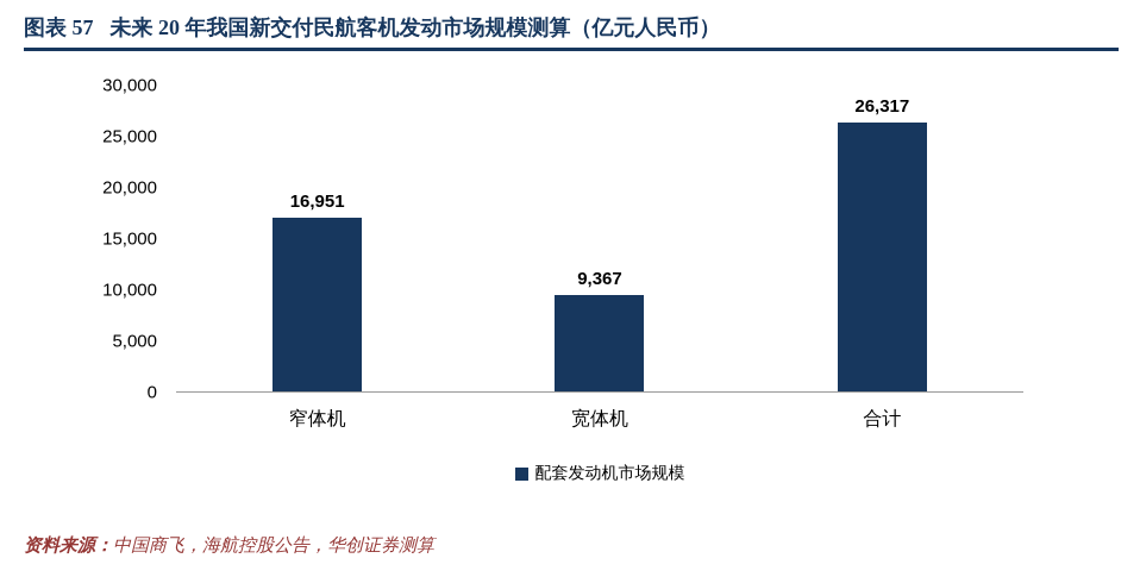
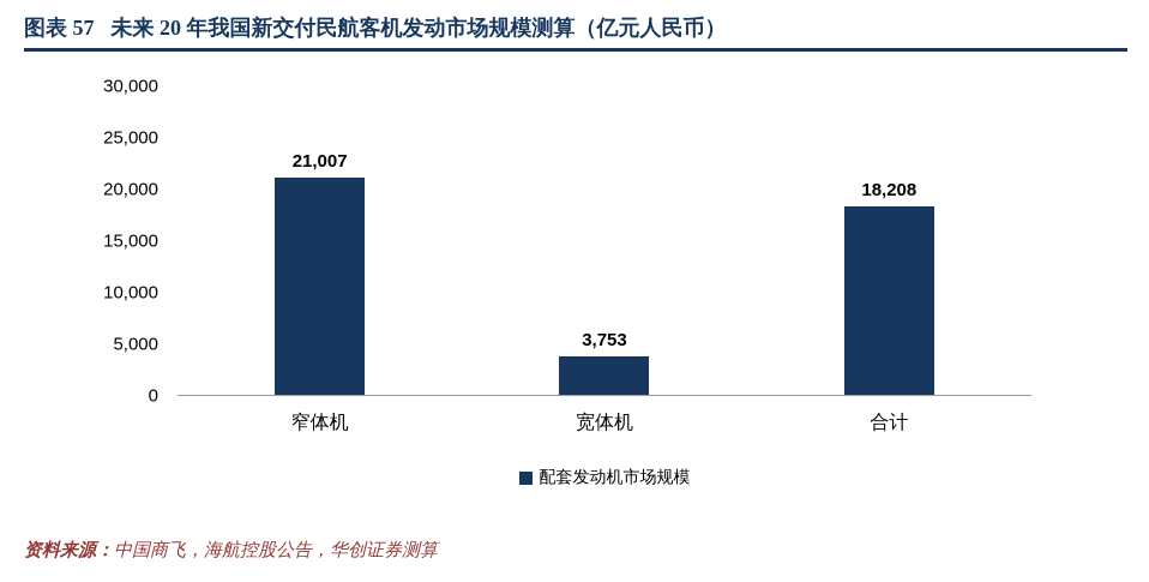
窄体机: 16,951 -> 21,007
宽体机: 9,367 -> 3,753
合计: 26,317 -> 18,208
